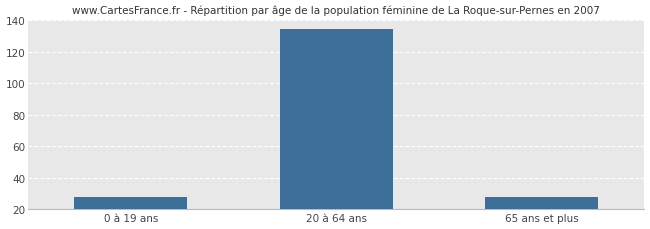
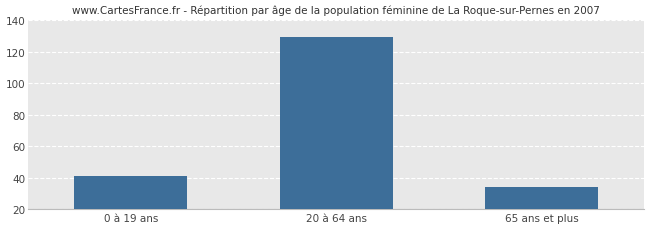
0 à 19 ans: 28 -> 41
20 à 64 ans: 134 -> 129
65 ans et plus: 28 -> 34
